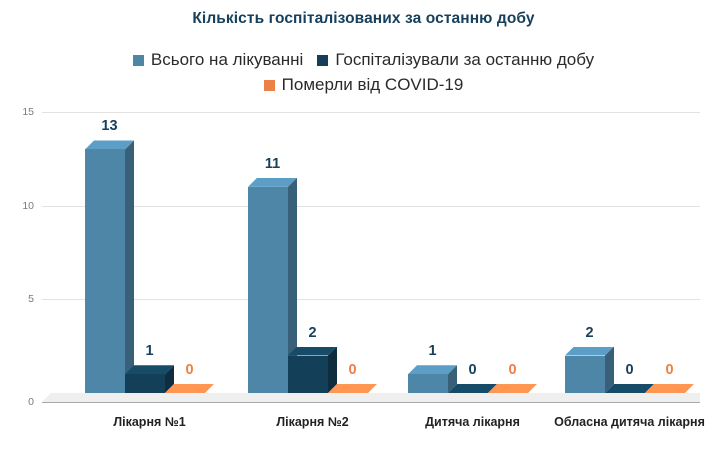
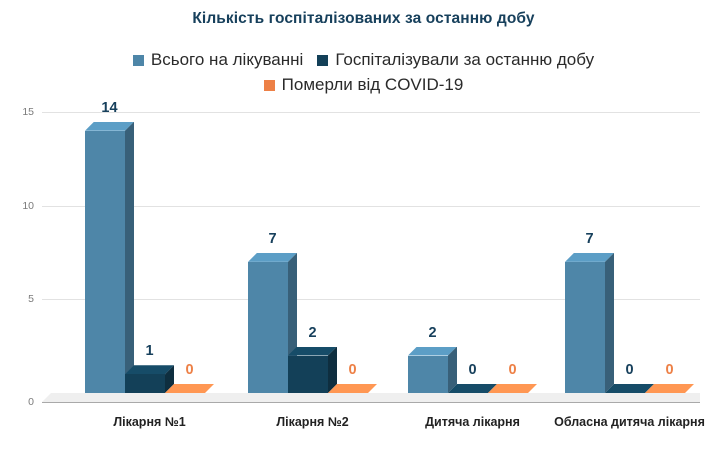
Всього на лікуванні/Лікарня №1: 13 -> 14
Всього на лікуванні/Лікарня №2: 11 -> 7
Всього на лікуванні/Дитяча лікарня: 1 -> 2
Всього на лікуванні/Обласна дитяча лікарня: 2 -> 7
